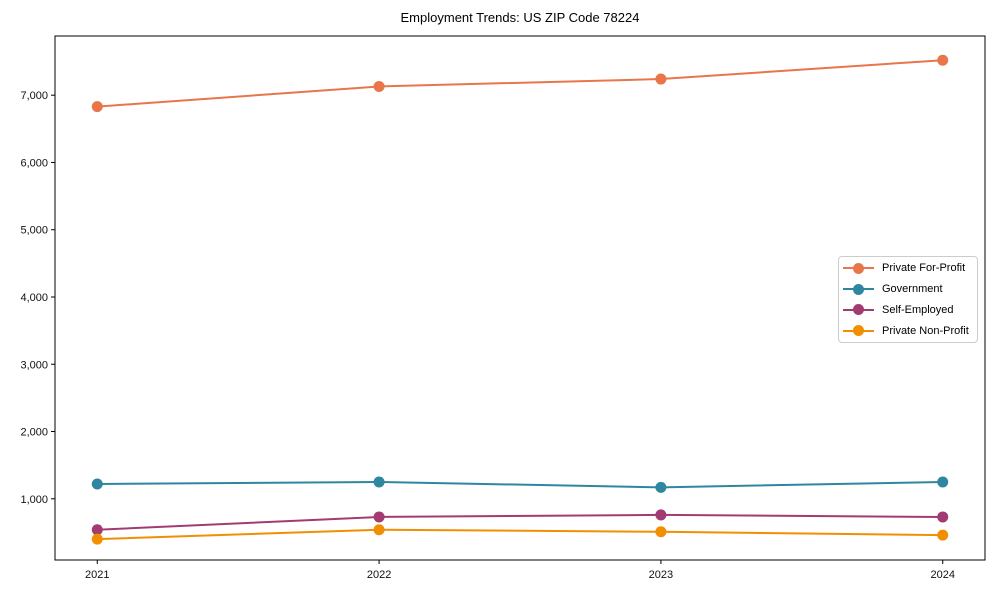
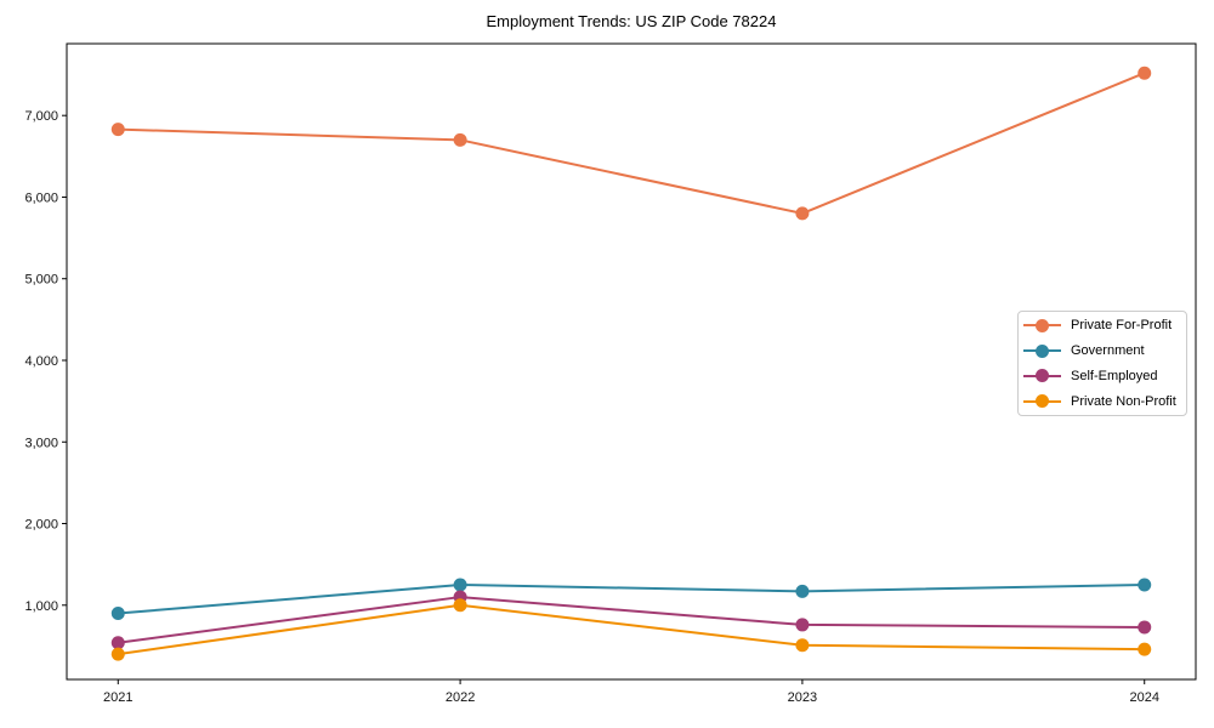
Government/2021: 1200 -> 900
Private For-Profit/2022: 7100 -> 6700
Self-Employed/2022: 700 -> 1100
Private Non-Profit/2022: 500 -> 1000
Private For-Profit/2023: 7200 -> 5800
